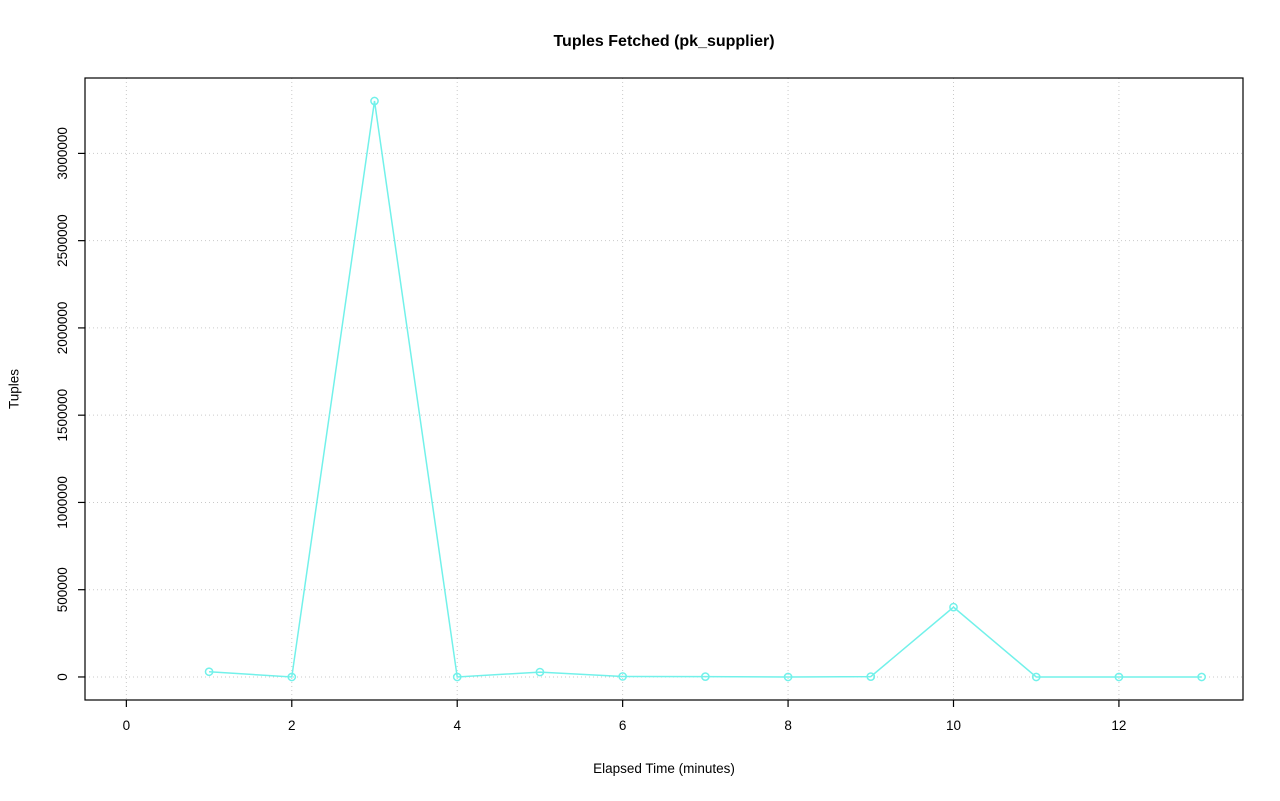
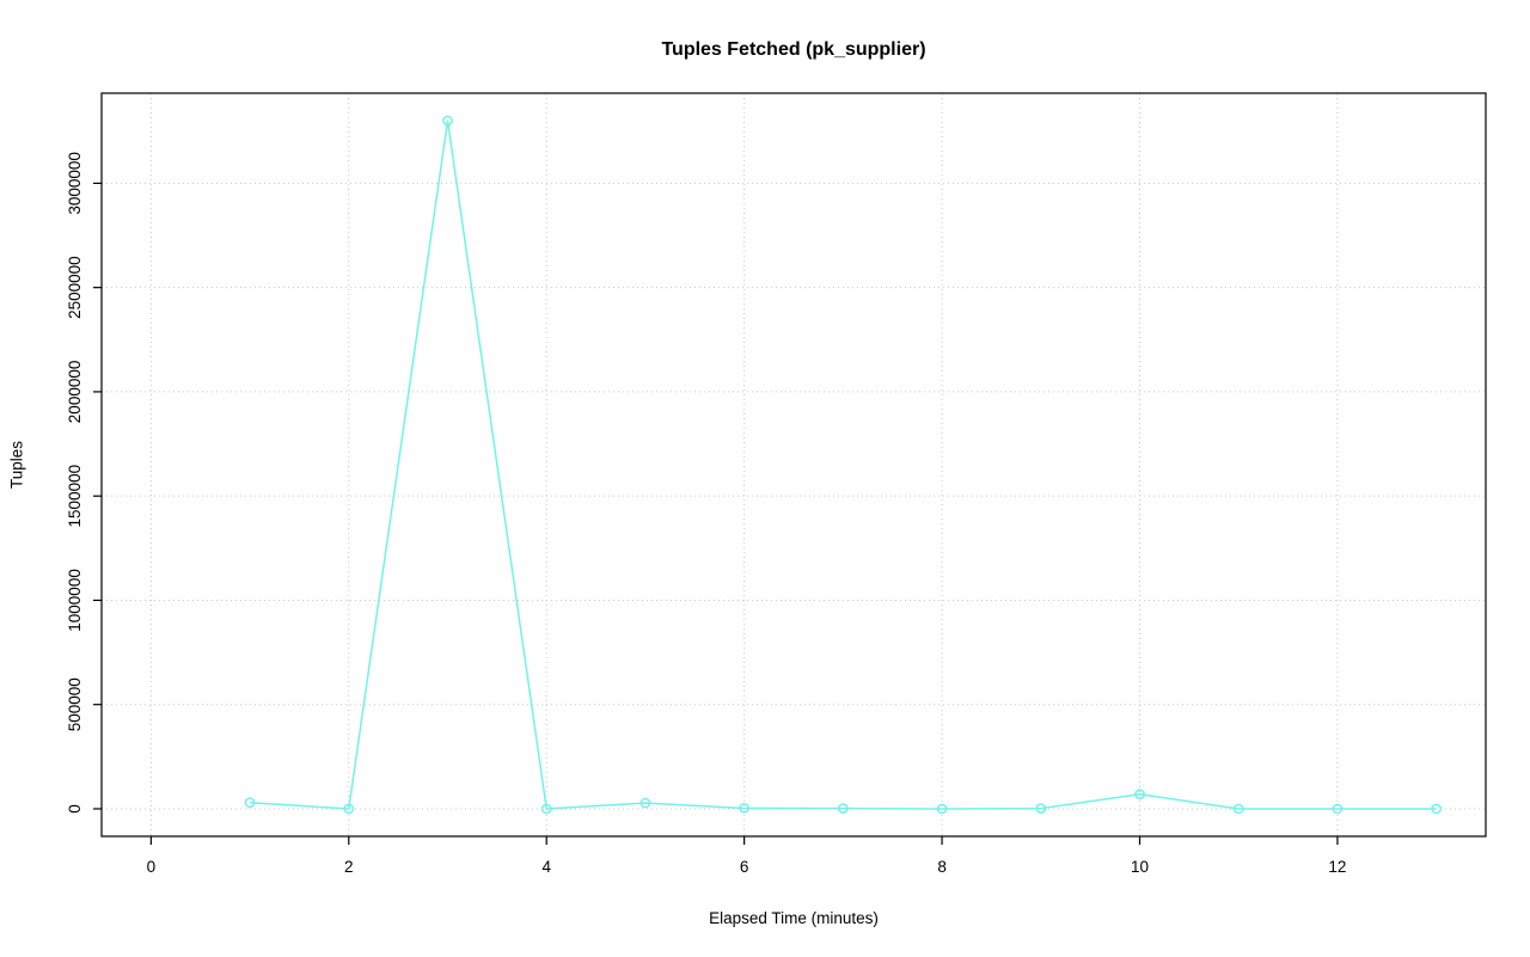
10: 400000 -> 70000
